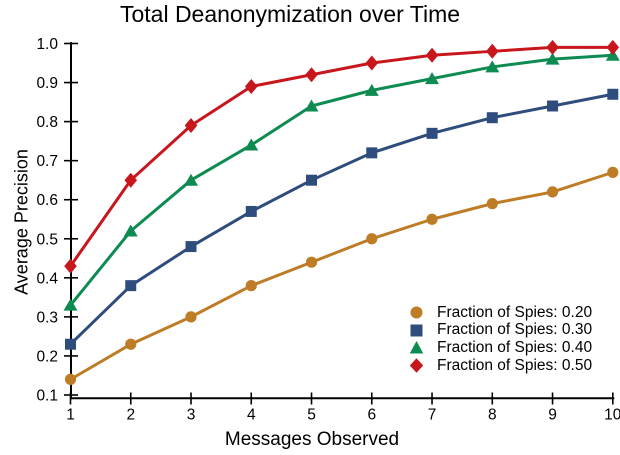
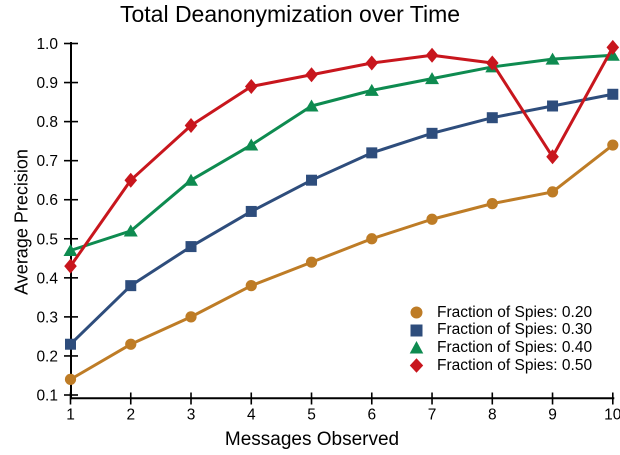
Fraction of Spies: 0.40/1: 0.33 -> 0.47
Fraction of Spies: 0.50/8: 0.98 -> 0.95
Fraction of Spies: 0.50/9: 0.99 -> 0.71
Fraction of Spies: 0.20/10: 0.67 -> 0.74
